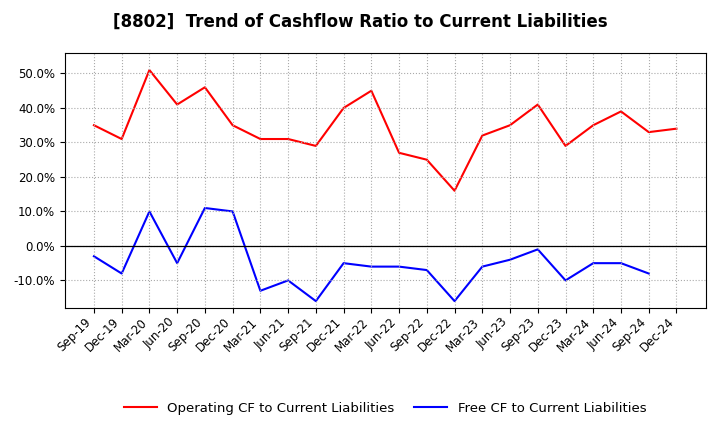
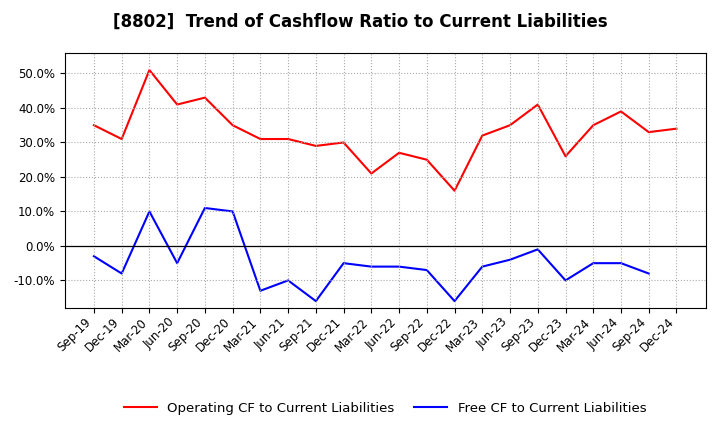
Operating CF to Current Liabilities/Sep-20: 46% -> 43%
Operating CF to Current Liabilities/Dec-21: 40% -> 30%
Operating CF to Current Liabilities/Mar-22: 45% -> 21%
Operating CF to Current Liabilities/Dec-23: 29% -> 26%
